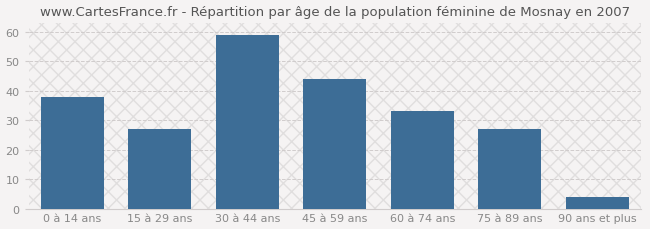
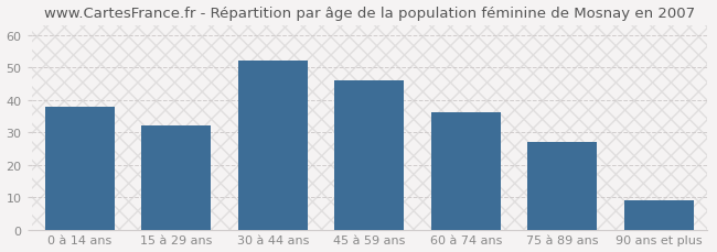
15 à 29 ans: 27 -> 32
30 à 44 ans: 59 -> 52
45 à 59 ans: 44 -> 46
60 à 74 ans: 33 -> 36
90 ans et plus: 4 -> 9
